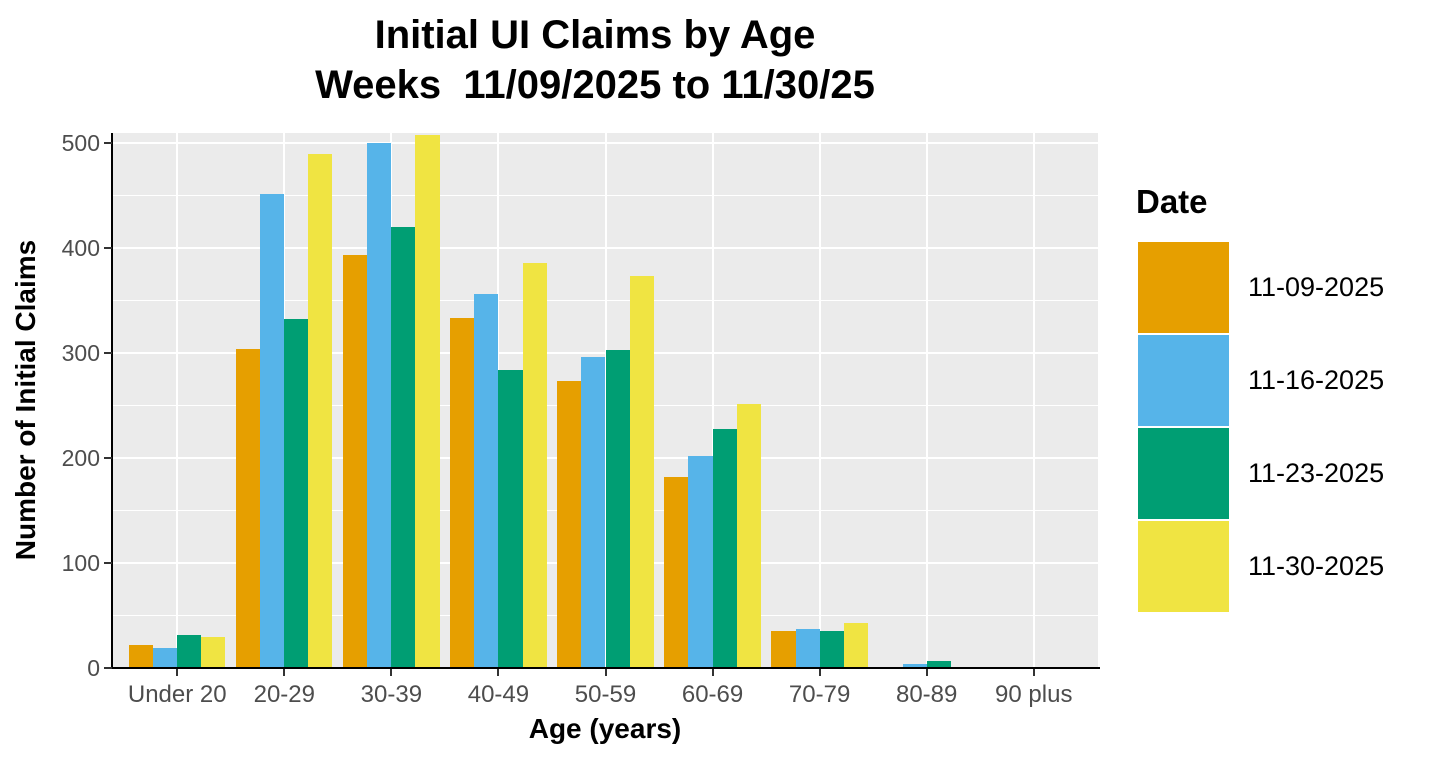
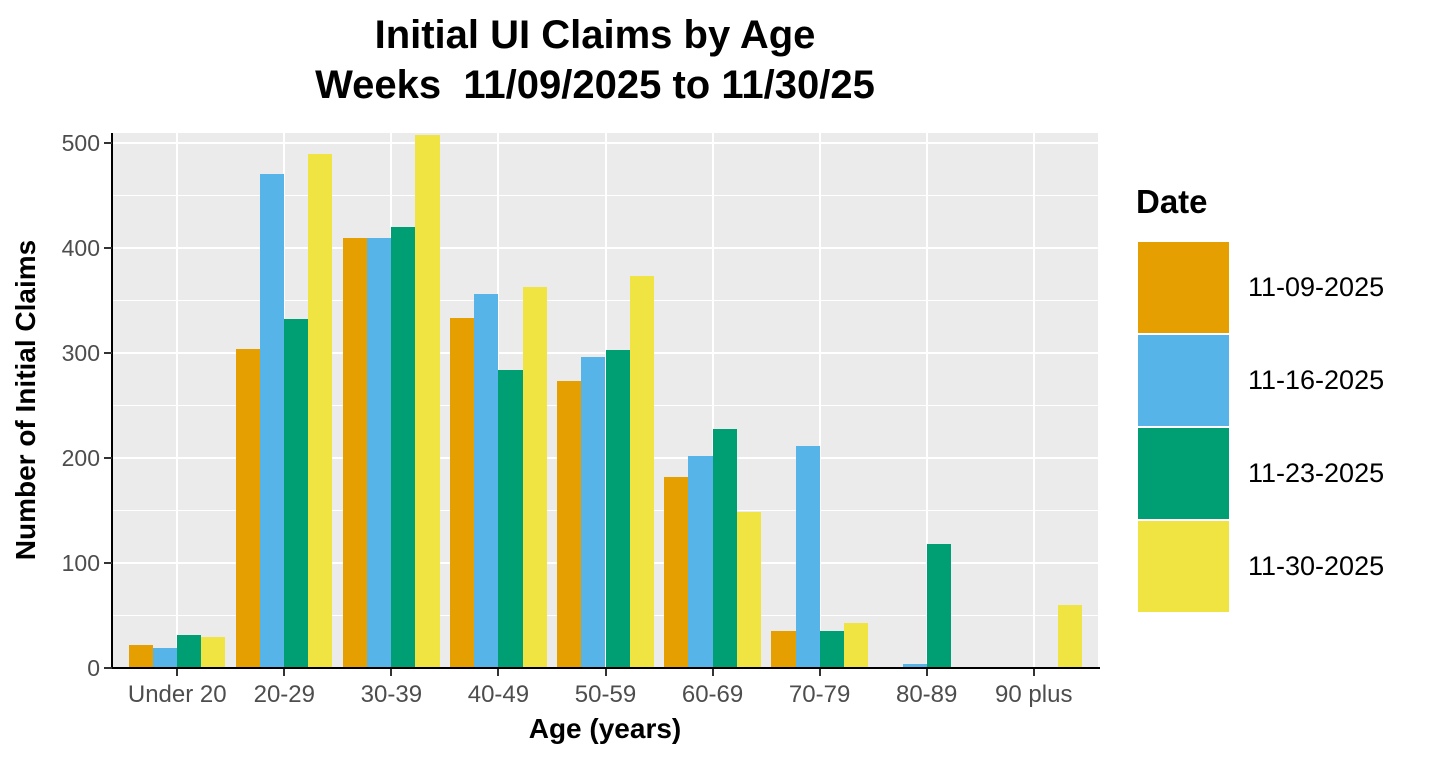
11-16-2025/20-29: 452 -> 471
11-09-2025/30-39: 394 -> 410
11-16-2025/30-39: 500 -> 410
11-30-2025/40-49: 386 -> 363
11-30-2025/60-69: 252 -> 149
11-16-2025/70-79: 37 -> 212
11-23-2025/80-89: 7 -> 118
11-30-2025/90 plus: 1 -> 60
